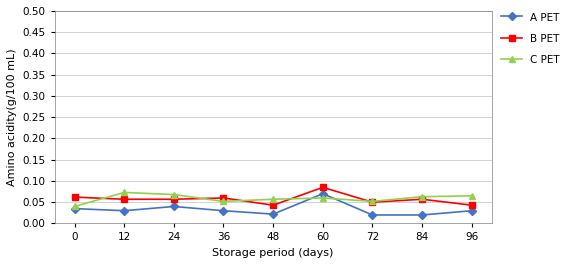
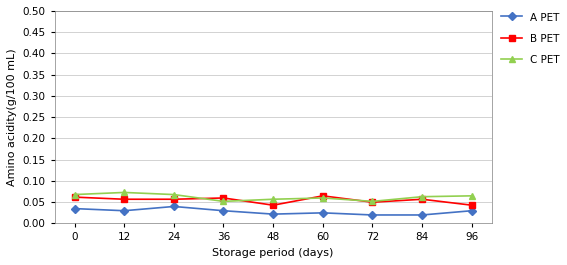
C PET/0: 0.040 -> 0.068
A PET/60: 0.070 -> 0.025
B PET/60: 0.085 -> 0.065
